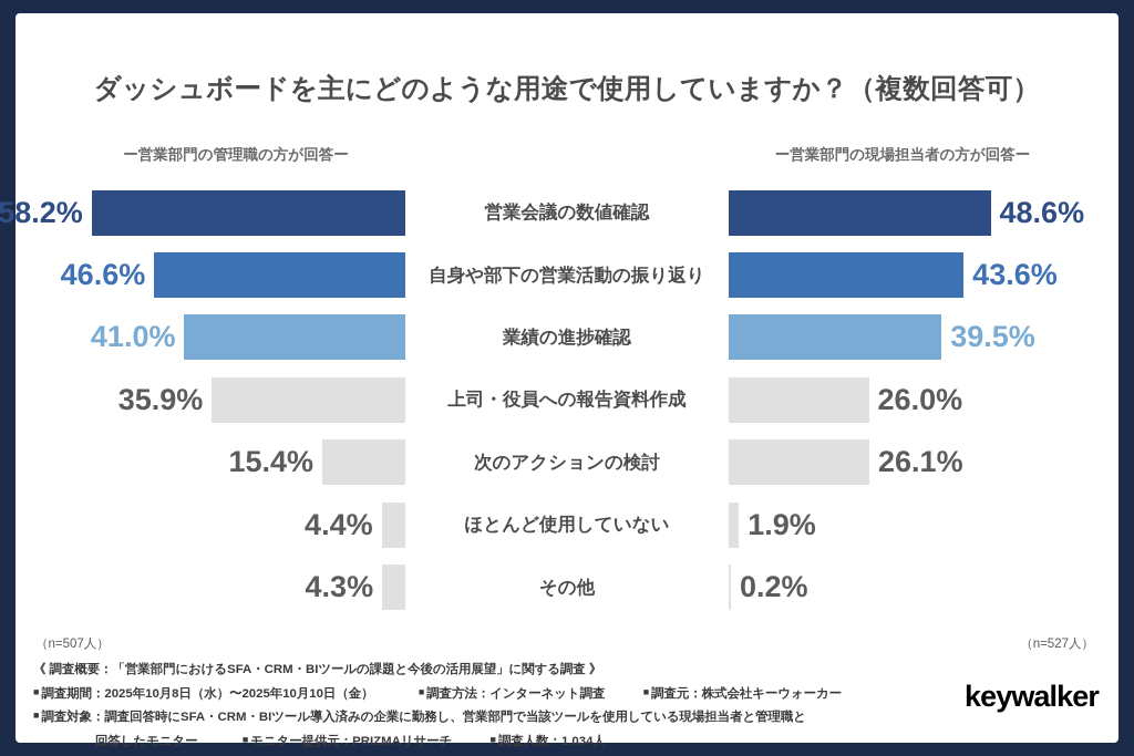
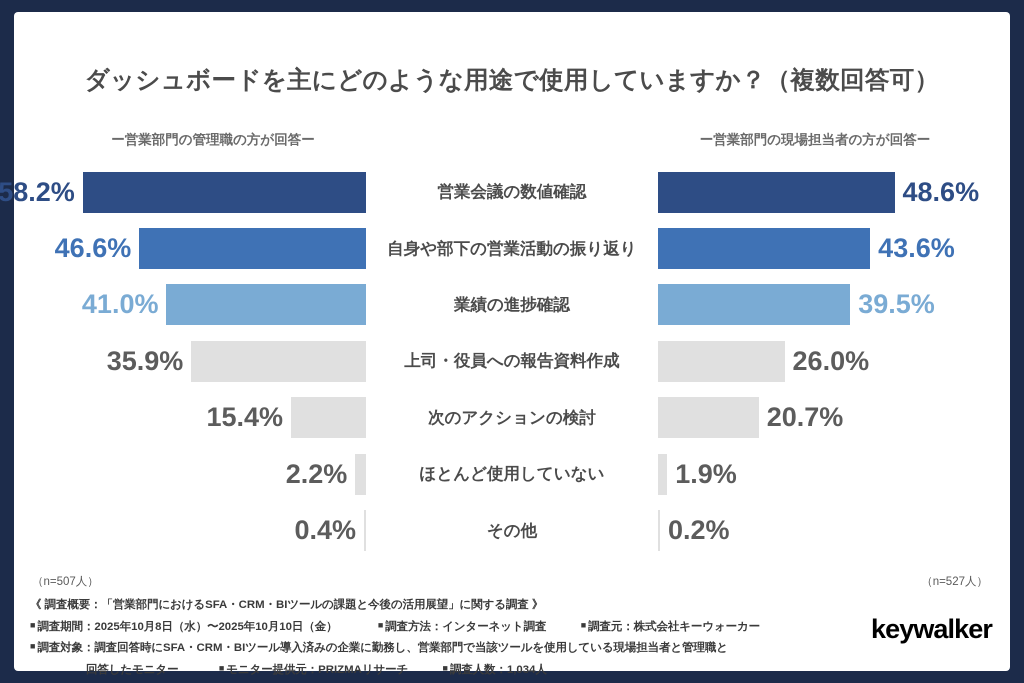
ー営業部門の現場担当者の方が回答ー/次のアクションの検討: 26.1% -> 20.7%
ー営業部門の管理職の方が回答ー/ほとんど使用していない: 4.4% -> 2.2%
ー営業部門の管理職の方が回答ー/その他: 4.3% -> 0.4%
